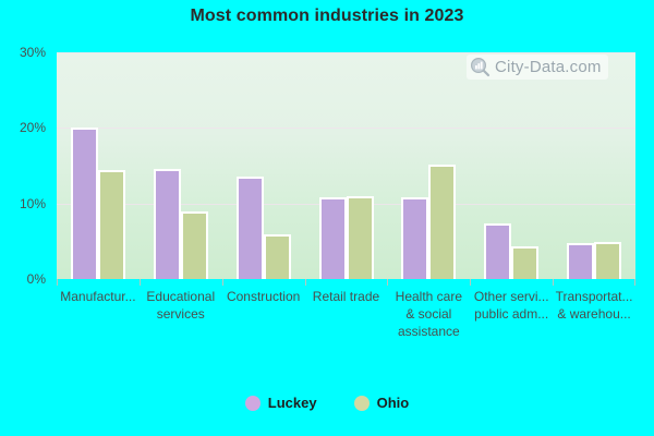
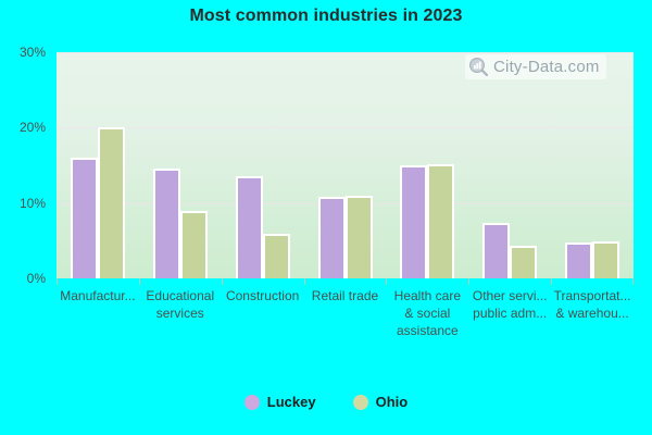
Luckey/Manufactur...: 20% -> 16%
Ohio/Manufactur...: 14% -> 20%
Luckey/Health care & social assistance: 11% -> 15%
